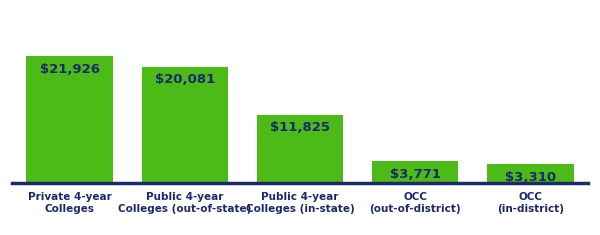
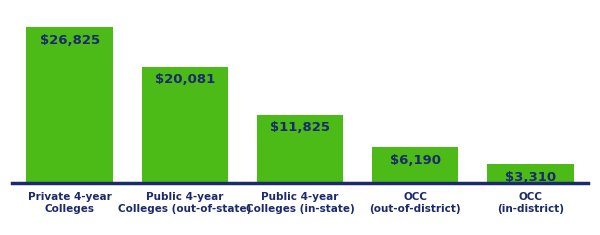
Private 4-year Colleges: $21,926 -> $26,825
OCC (out-of-district): $3,771 -> $6,190
